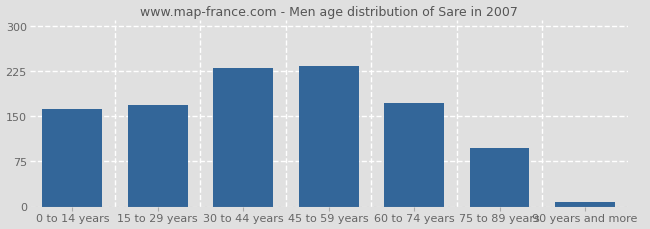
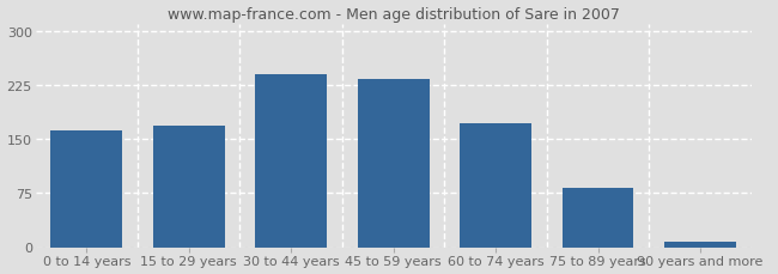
30 to 44 years: 230 -> 240
75 to 89 years: 98 -> 82
